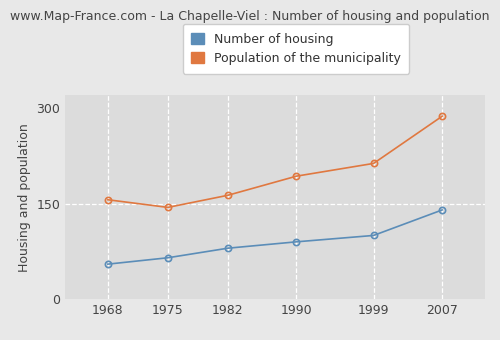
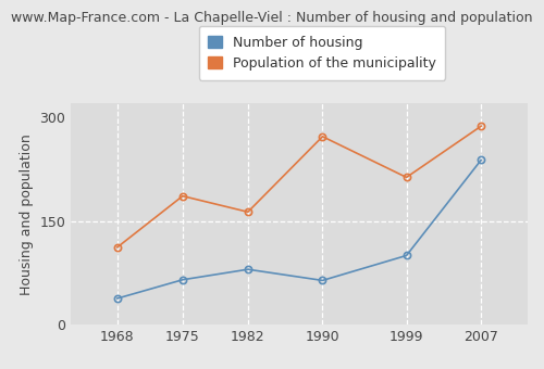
Number of housing/1968: 55 -> 38
Population of the municipality/1968: 156 -> 112
Population of the municipality/1975: 144 -> 186
Number of housing/1990: 90 -> 64
Population of the municipality/1990: 193 -> 272
Number of housing/2007: 140 -> 238
